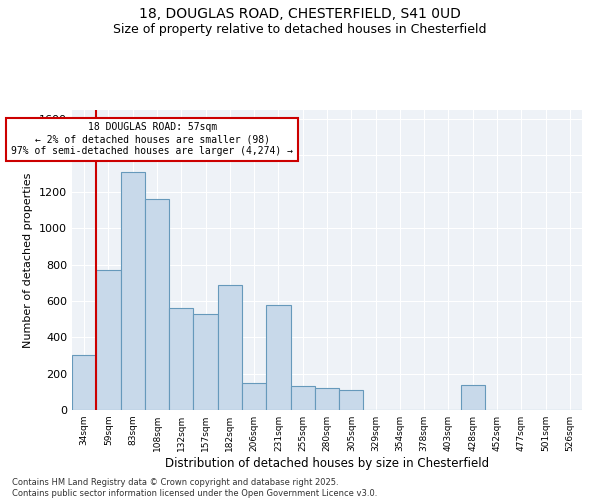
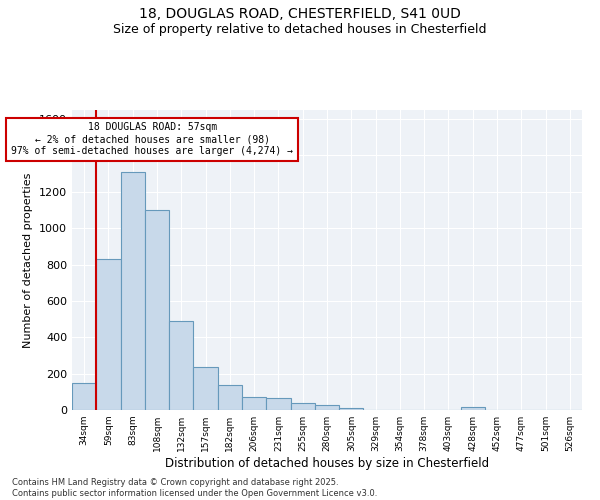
34sqm: 300 -> 150
59sqm: 770 -> 830
108sqm: 1160 -> 1100
132sqm: 560 -> 490
157sqm: 530 -> 240
182sqm: 690 -> 140
206sqm: 150 -> 70
231sqm: 580 -> 60
255sqm: 130 -> 40
280sqm: 120 -> 20
305sqm: 110 -> 10
428sqm: 140 -> 20
